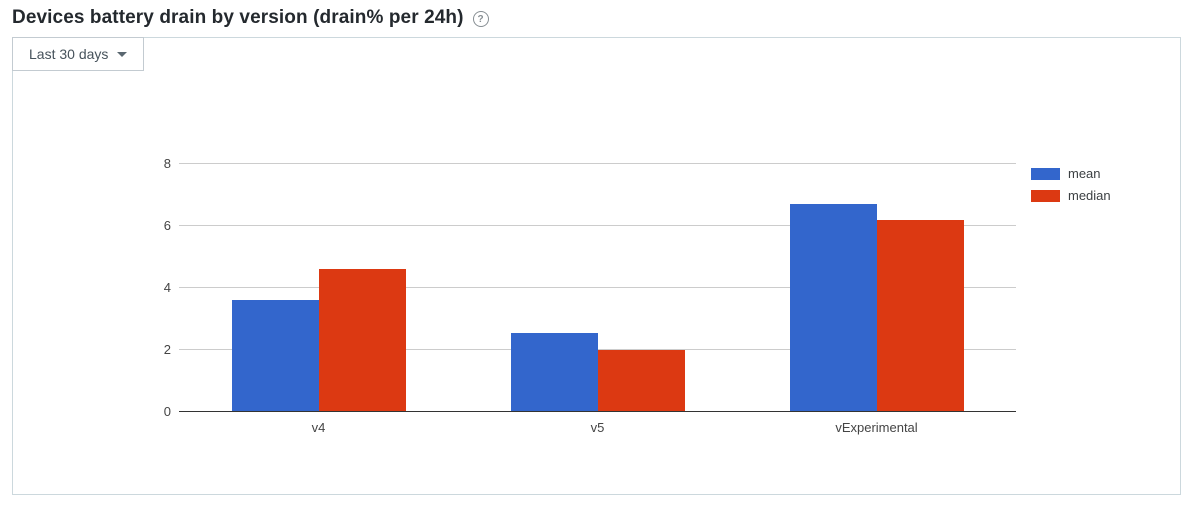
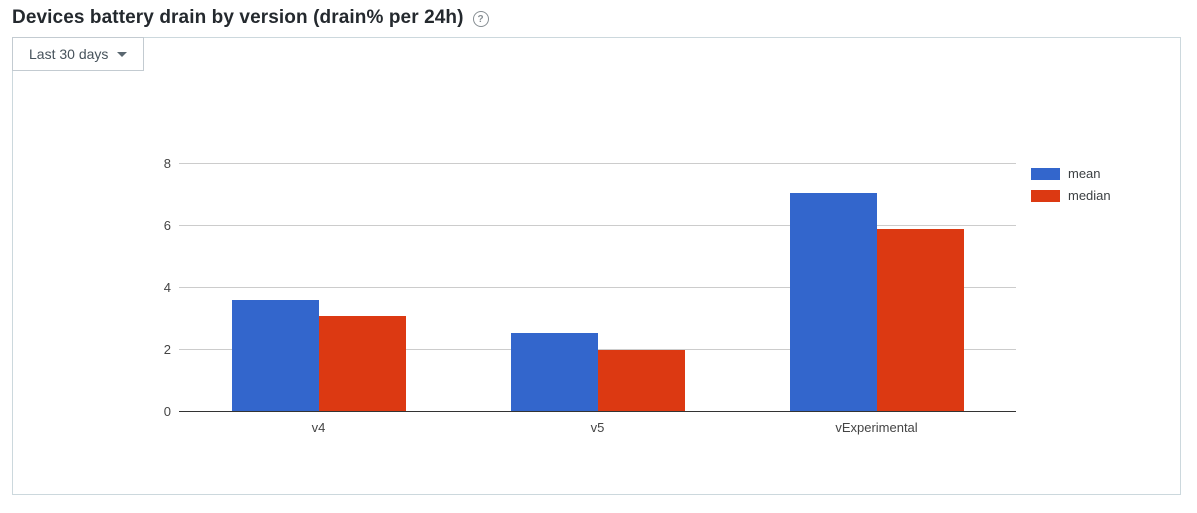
median/v4: 4.6 -> 3.1
mean/vExperimental: 6.7 -> 7.0
median/vExperimental: 6.2 -> 5.9
